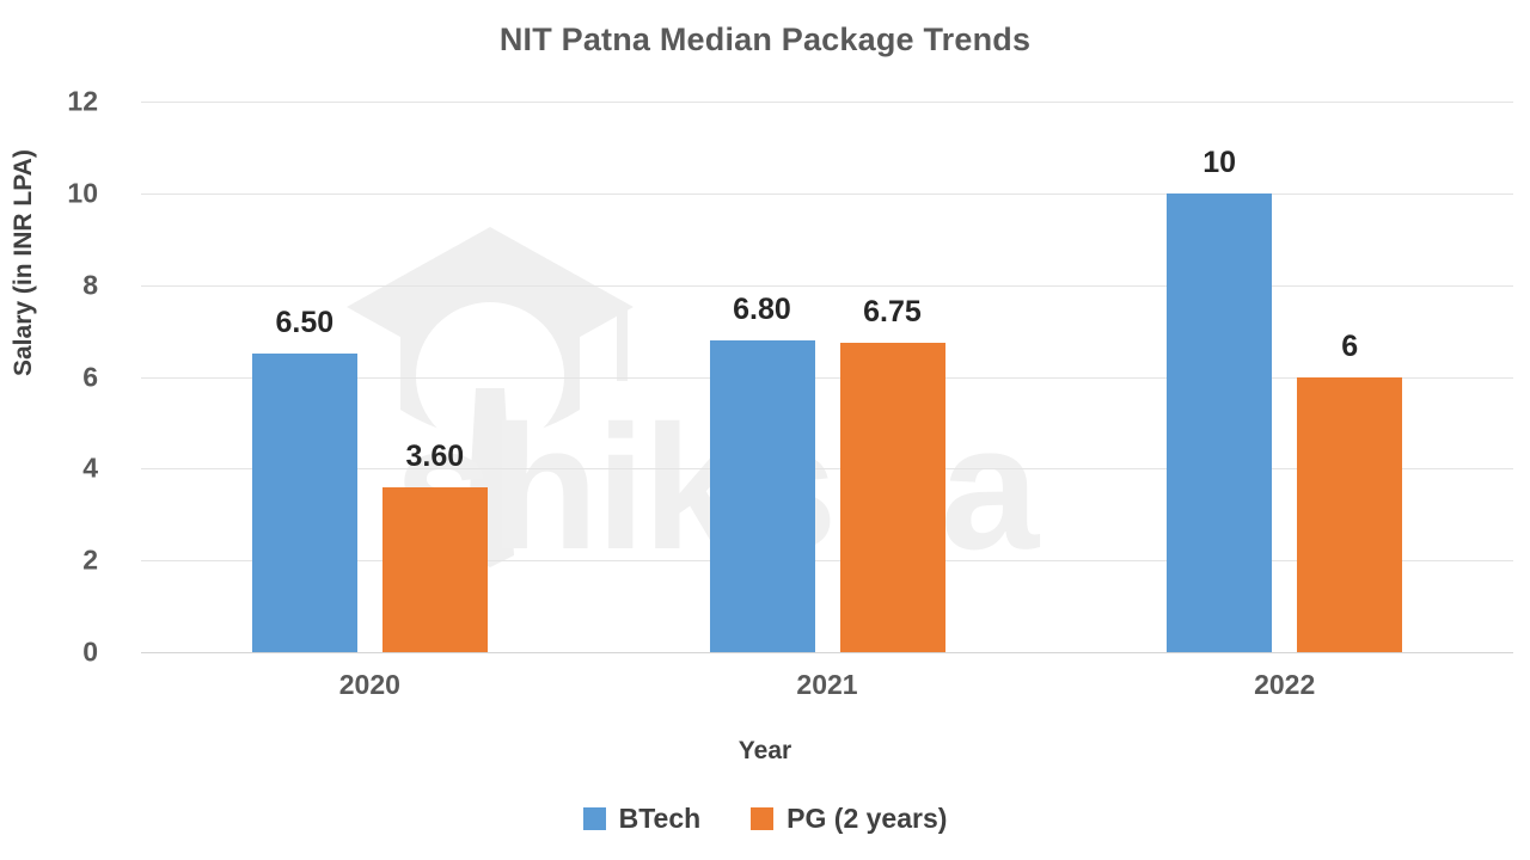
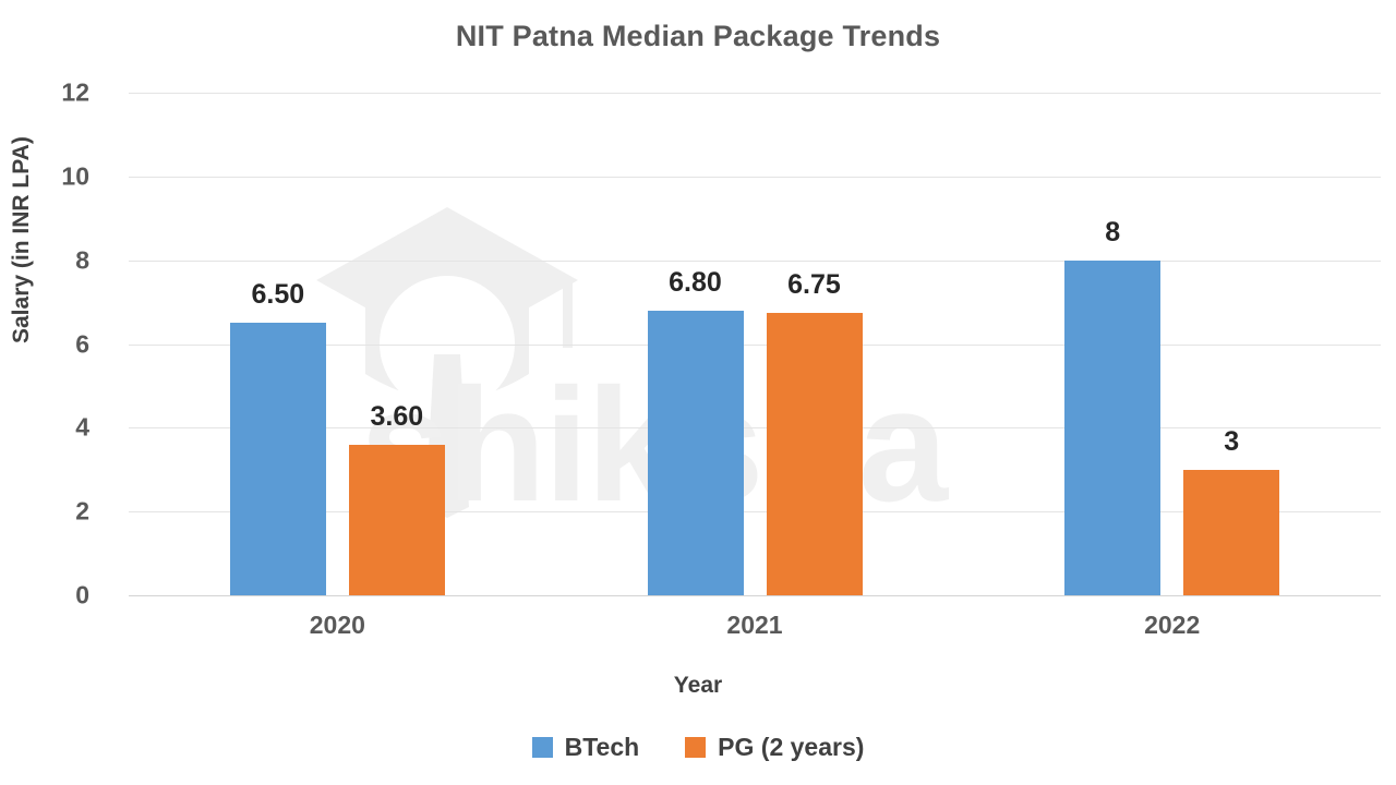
BTech/2022: 10 -> 8
PG (2 years)/2022: 6 -> 3
